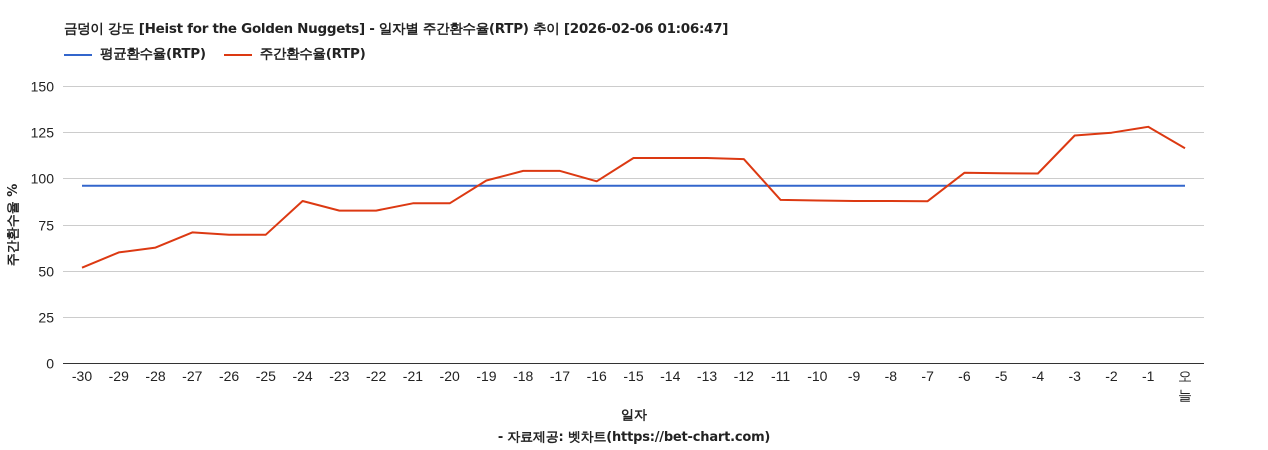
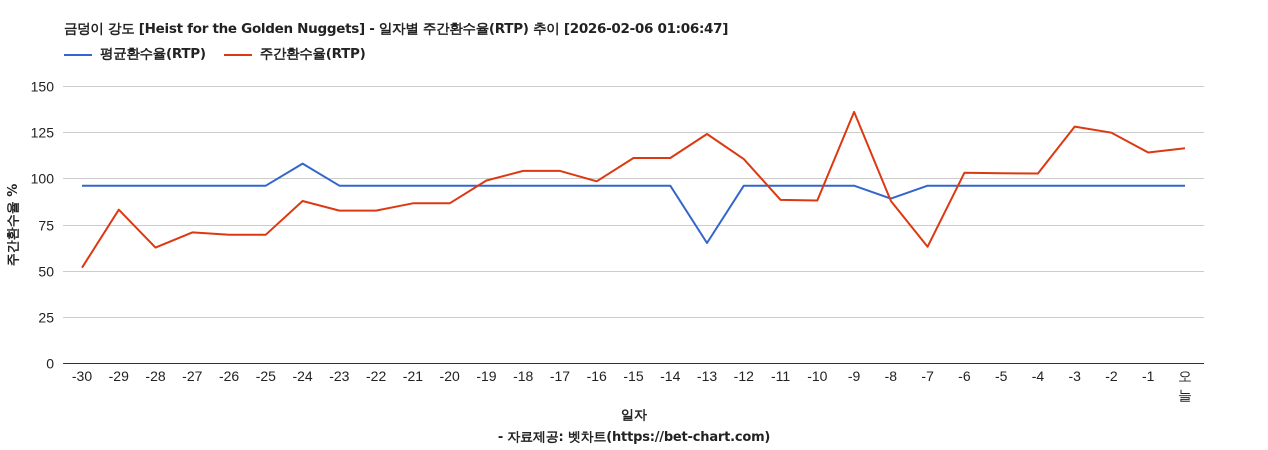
주간환수율(RTP)/-29: 60 -> 83
평균환수율(RTP)/-24: 96 -> 108
평균환수율(RTP)/-13: 96 -> 65
주간환수율(RTP)/-13: 111 -> 124
주간환수율(RTP)/-9: 88 -> 136
평균환수율(RTP)/-8: 96 -> 89
주간환수율(RTP)/-7: 88 -> 63
주간환수율(RTP)/-3: 123 -> 128
주간환수율(RTP)/-1: 128 -> 114
